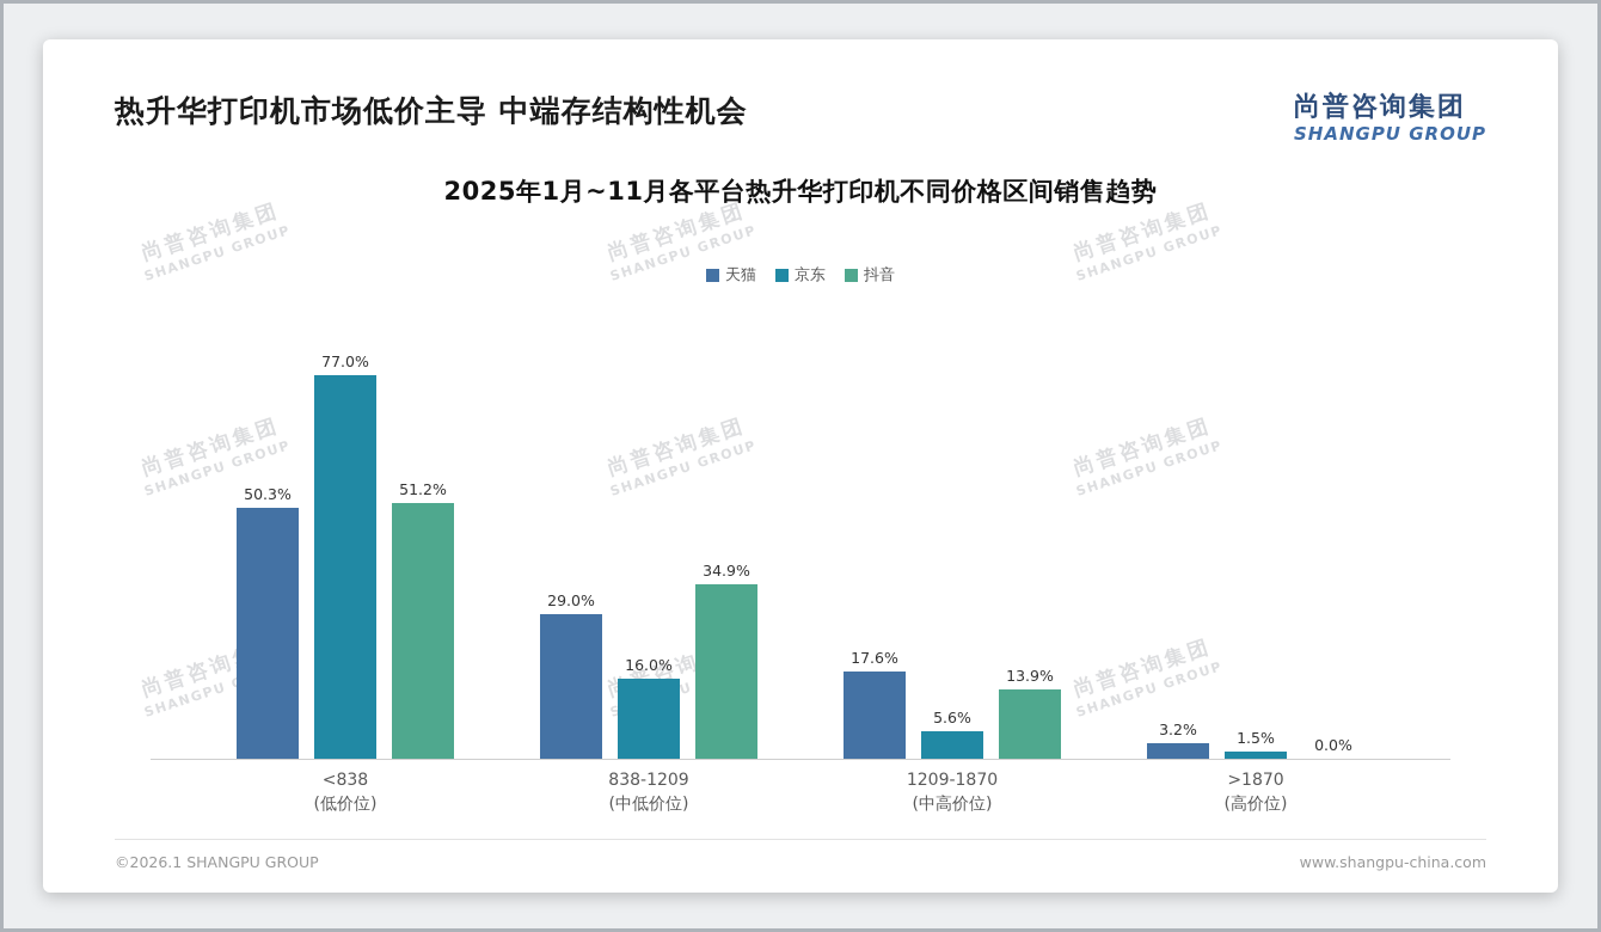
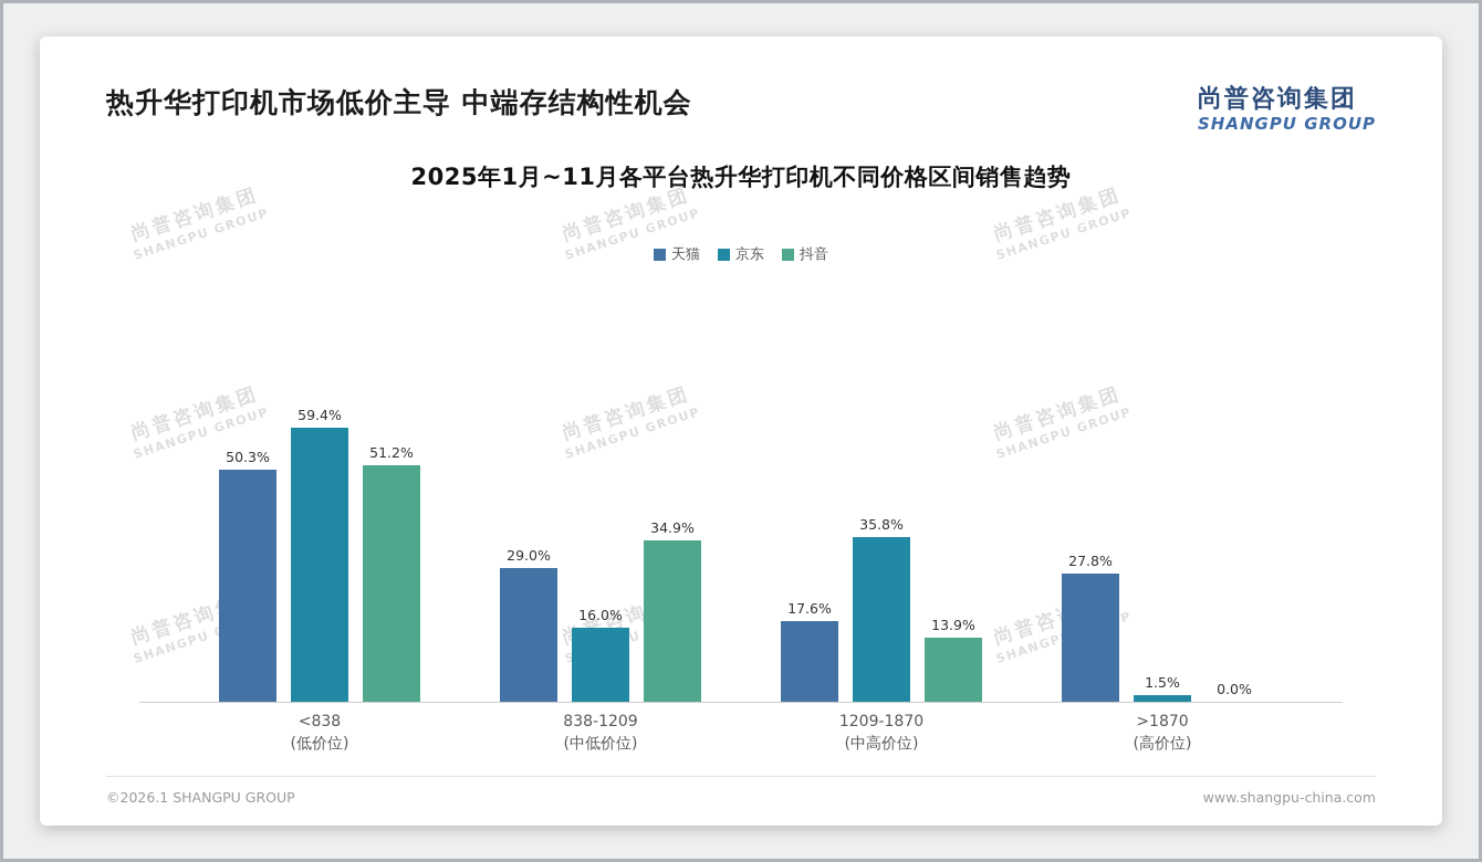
京东/<838: 77.0% -> 59.4%
京东/1209-1870: 5.6% -> 35.8%
天猫/>1870: 3.2% -> 27.8%
